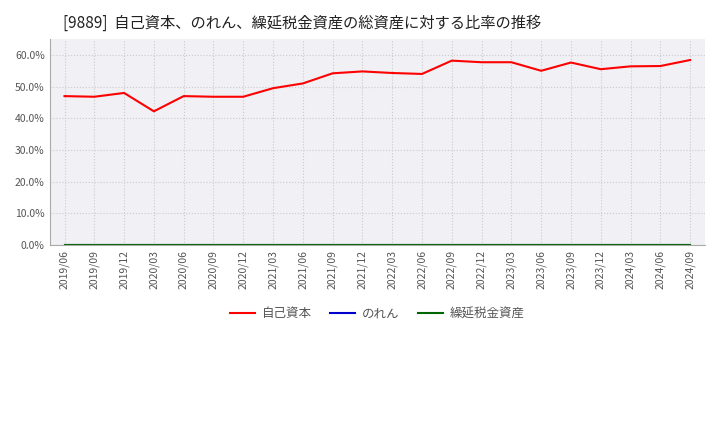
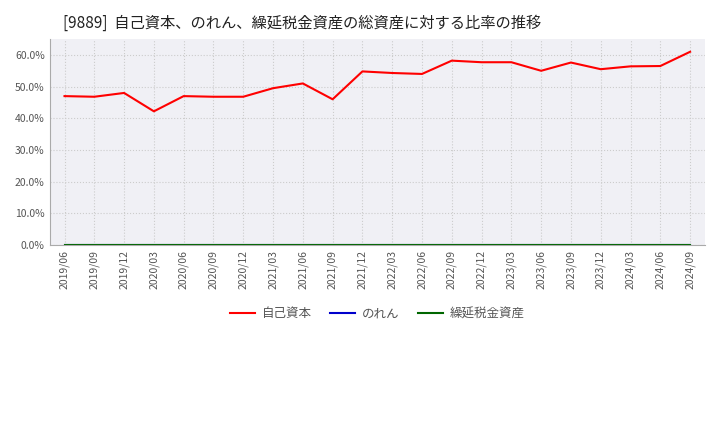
自己資本/2021/09: 54.2% -> 46.0%
自己資本/2024/09: 58.4% -> 61.0%
